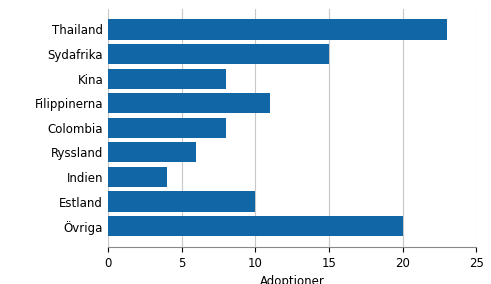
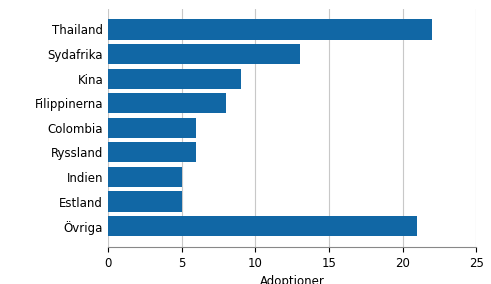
Thailand: 23 -> 22
Sydafrika: 15 -> 13
Kina: 8 -> 9
Filippinerna: 11 -> 8
Colombia: 8 -> 6
Indien: 4 -> 5
Estland: 10 -> 5
Övriga: 20 -> 21
